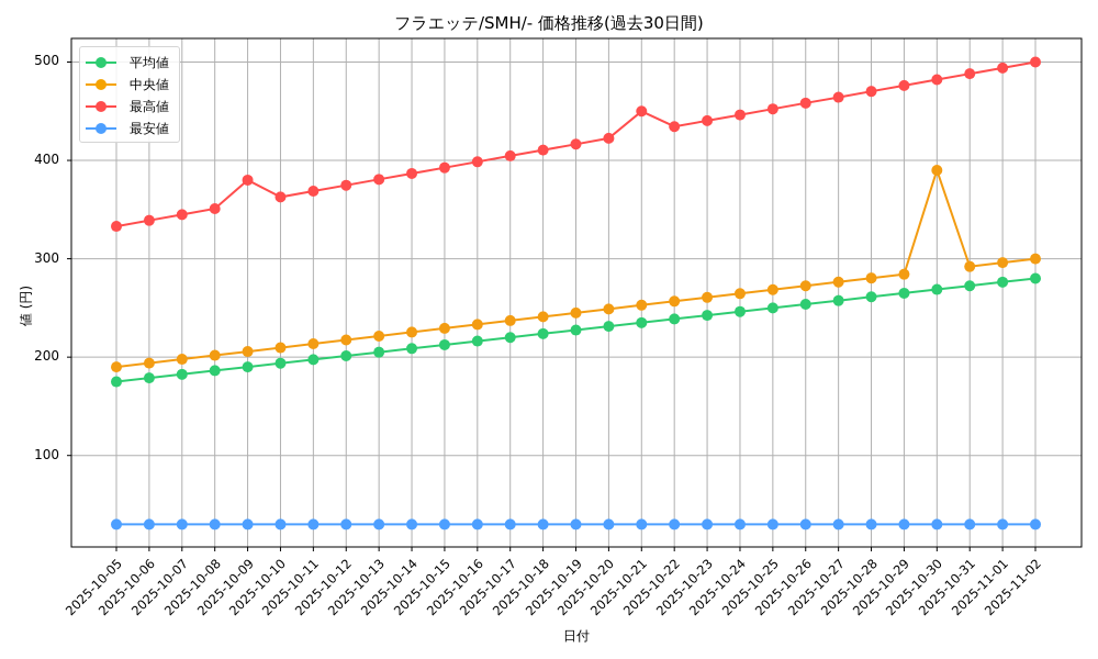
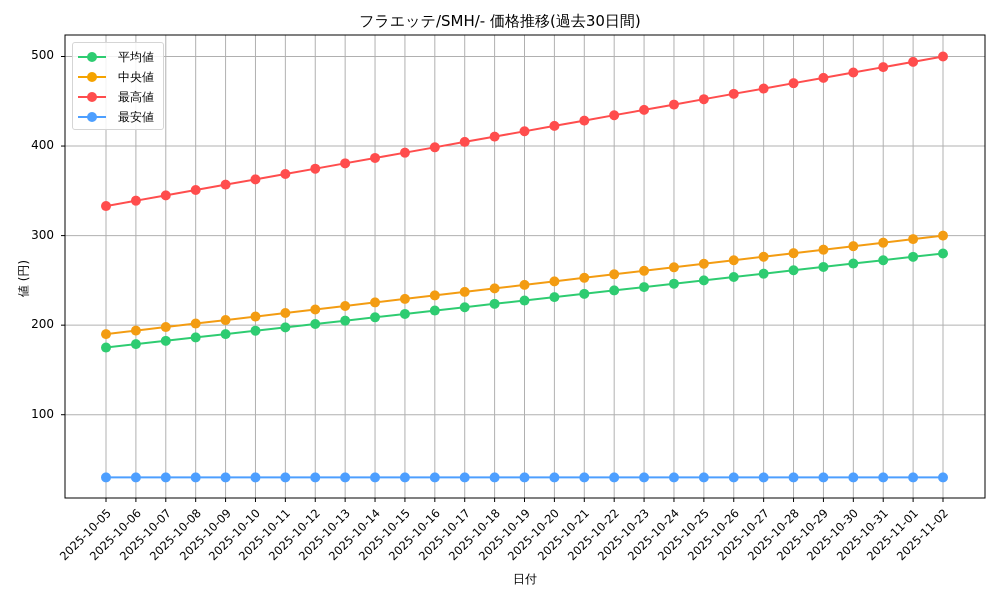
最高値/2025-10-09: 380 -> 360
最高値/2025-10-21: 450 -> 430
中央値/2025-10-30: 390 -> 290
